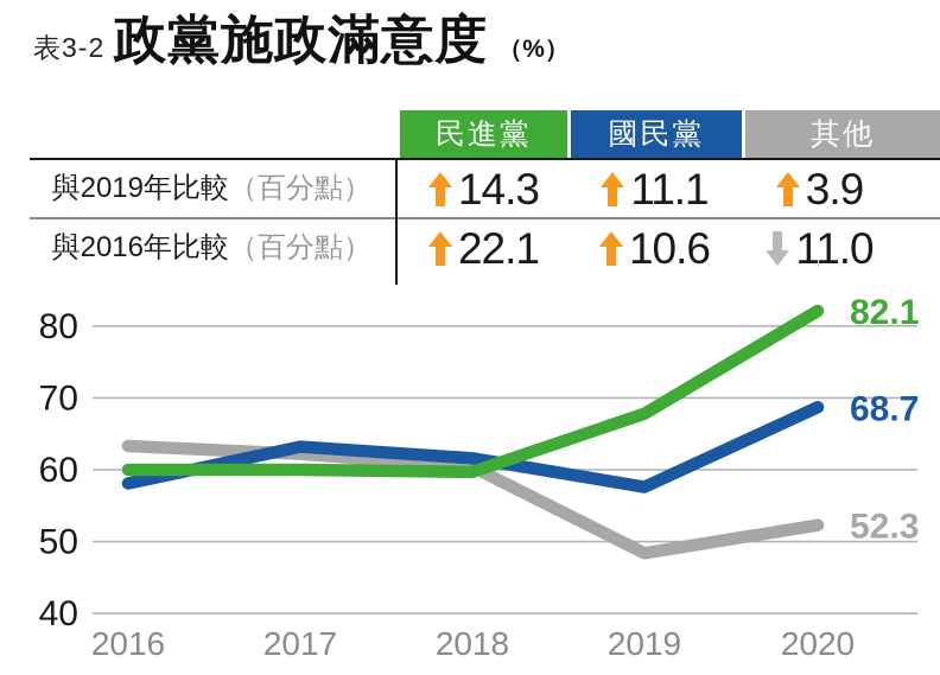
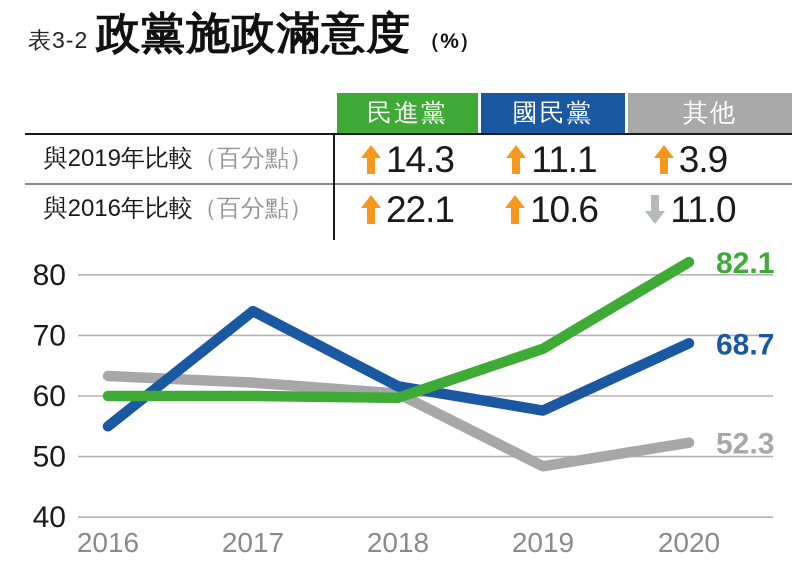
國民黨/2016: 58 -> 55
國民黨/2017: 63 -> 74
